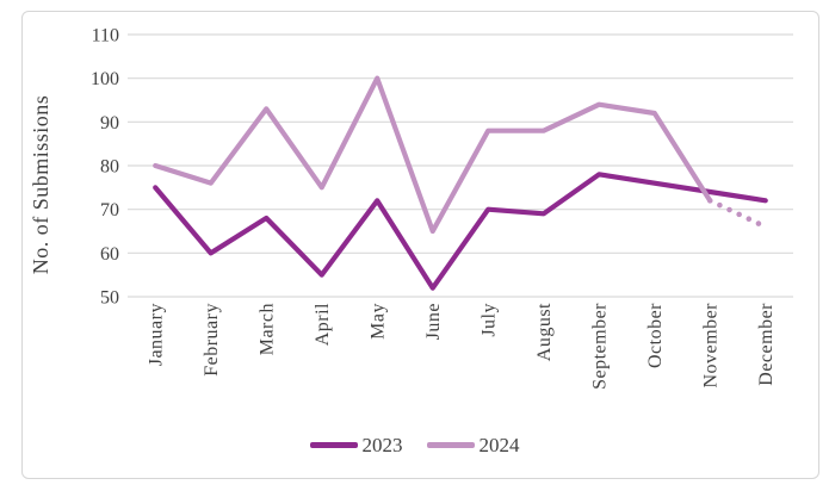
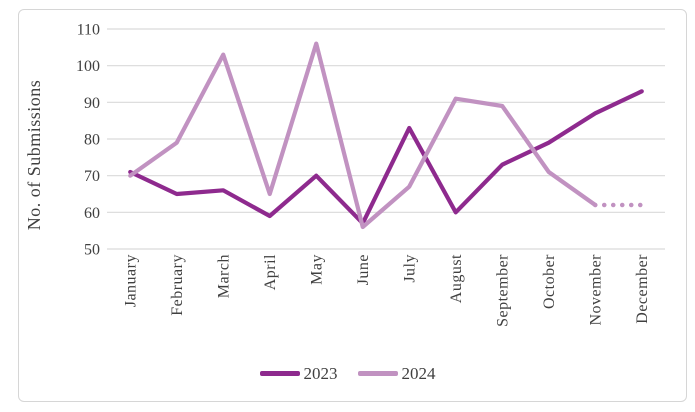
2023/January: 75 -> 71
2024/January: 80 -> 70
2023/February: 60 -> 65
2024/February: 76 -> 79
2023/March: 68 -> 66
2024/March: 93 -> 103
2023/April: 55 -> 59
2024/April: 75 -> 65
2023/May: 72 -> 70
2024/May: 100 -> 106
2023/June: 52 -> 57
2024/June: 65 -> 56
2023/July: 70 -> 83
2024/July: 88 -> 67
2023/August: 69 -> 60
2024/August: 88 -> 91
2023/September: 78 -> 73
2024/September: 94 -> 89
2023/October: 76 -> 79
2024/October: 92 -> 71
2023/November: 74 -> 87
2024/November: 72 -> 62
2023/December: 72 -> 93
2024/December: 66 -> 62
